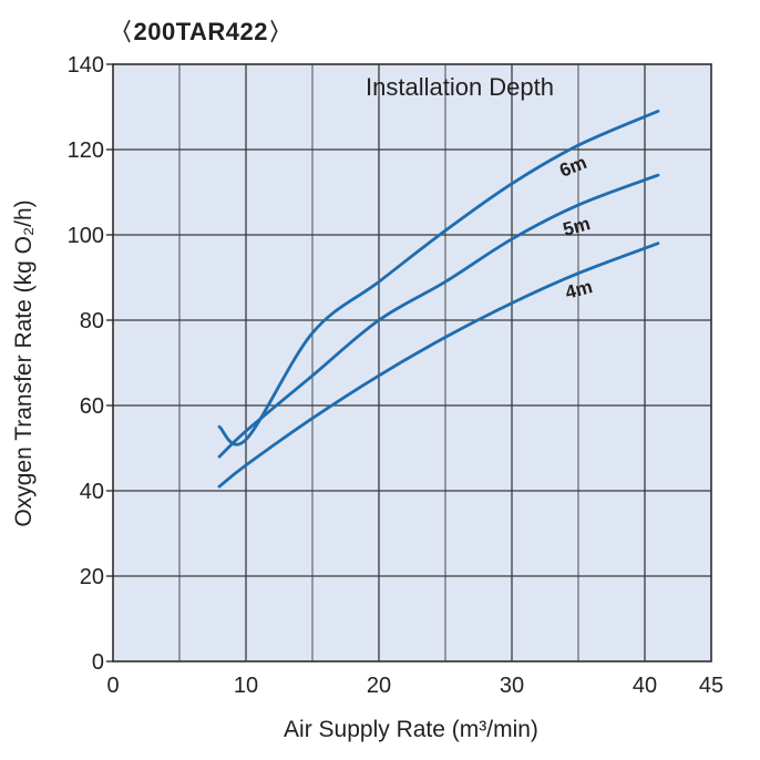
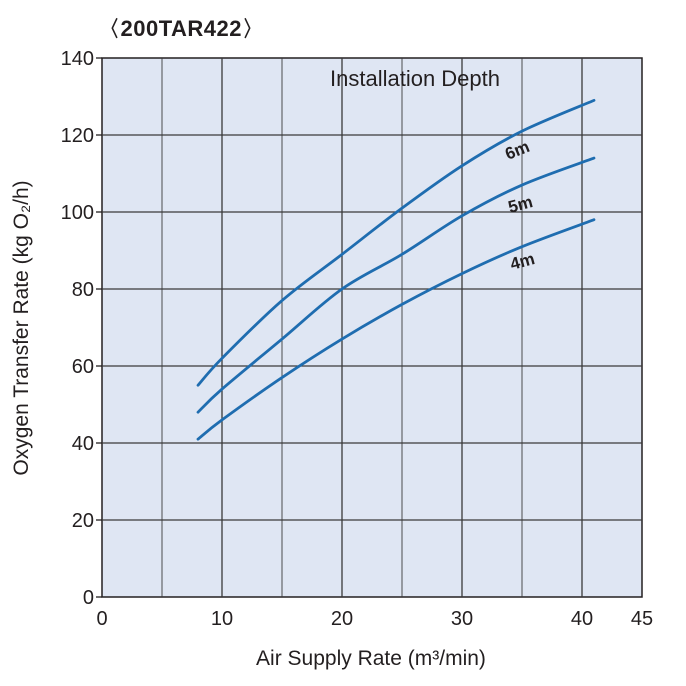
6m/10: 52 -> 62
